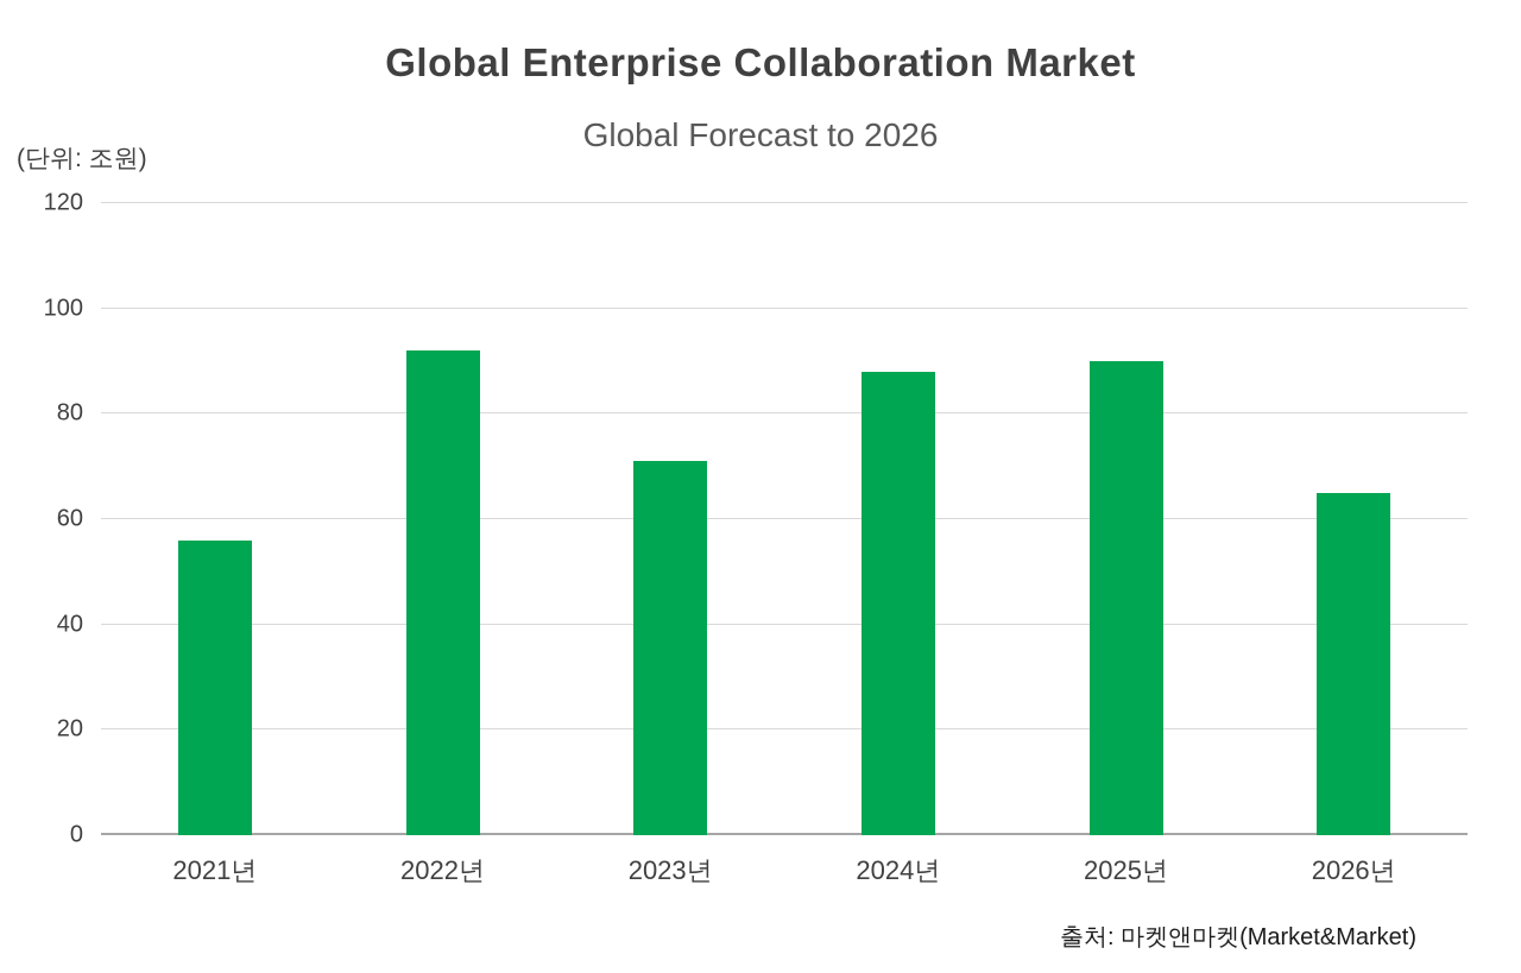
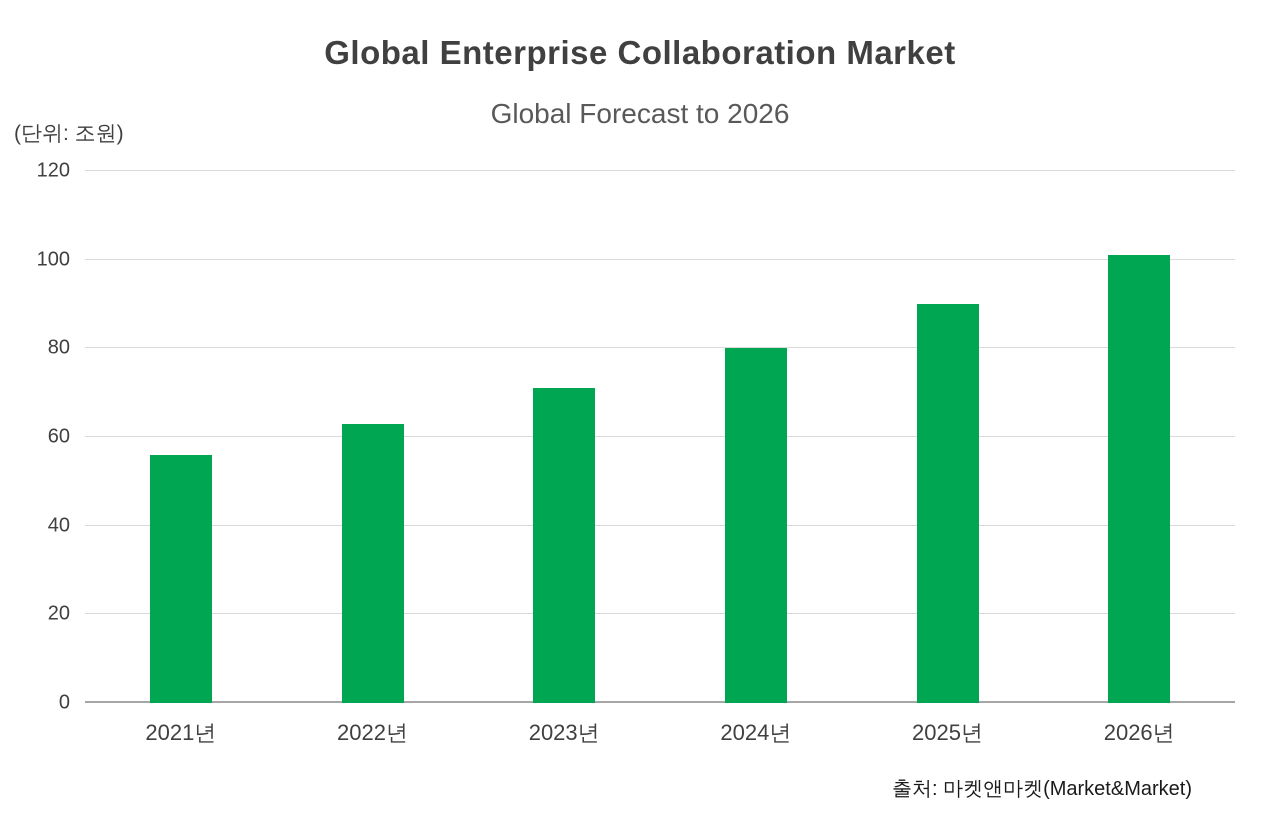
2022년: 92 -> 63
2024년: 88 -> 80
2026년: 65 -> 101
